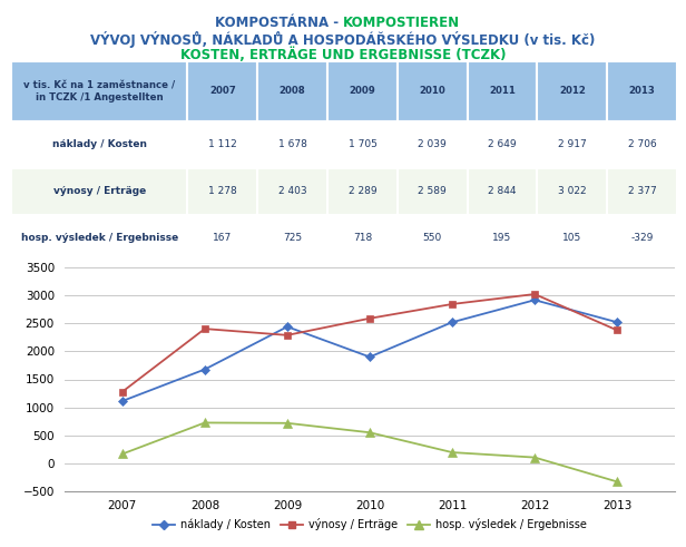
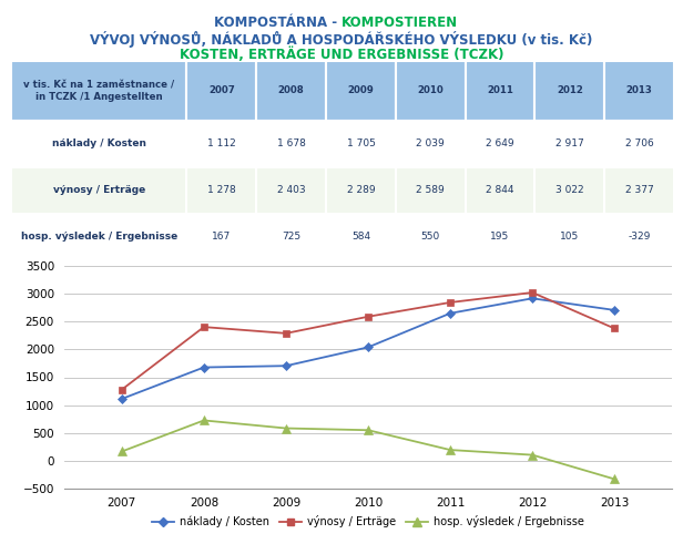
náklady / Kosten/2009: 2440 -> 1700
hosp. výsledek / Ergebnisse/2009: 718 -> 584
náklady / Kosten/2010: 1900 -> 2040
náklady / Kosten/2011: 2520 -> 2650
náklady / Kosten/2013: 2520 -> 2710
